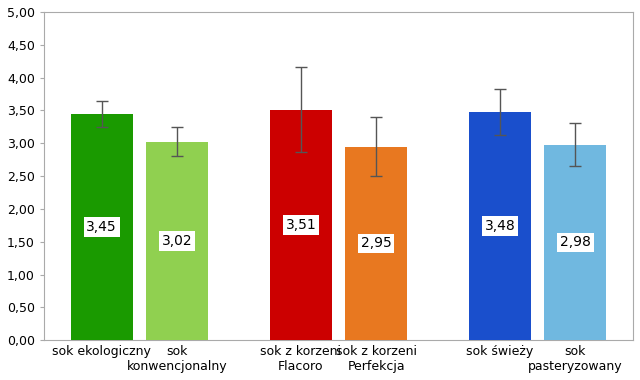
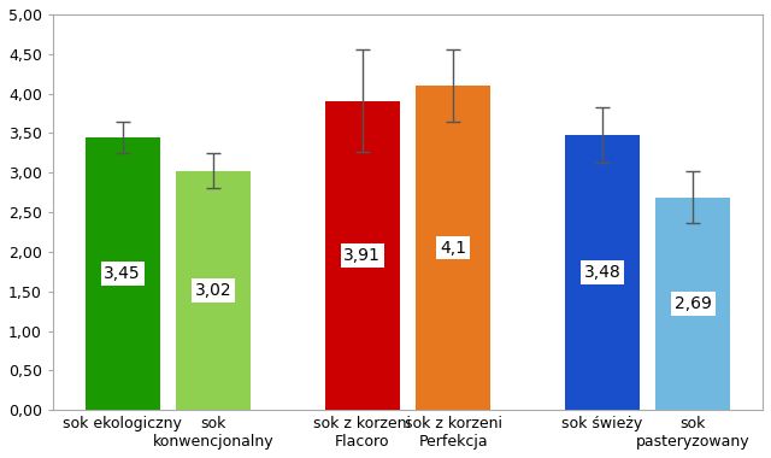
sok z korzeni Flacoro: 3,51 -> 3,91
sok z korzeni Perfekcja: 2,95 -> 4,1
sok pasteryzowany: 2,98 -> 2,69
